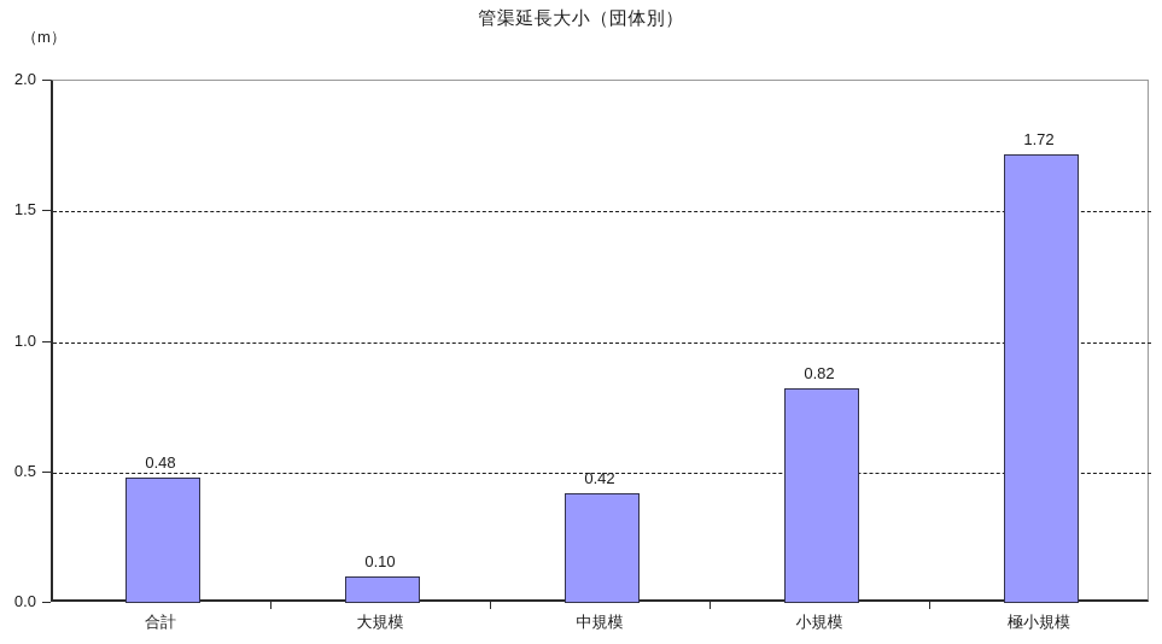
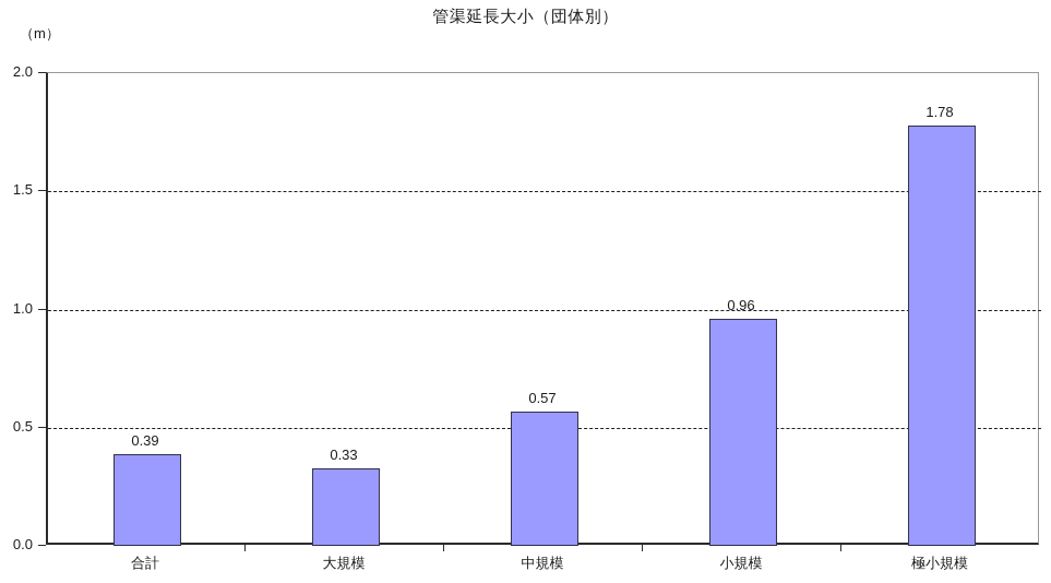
合計: 0.48 -> 0.39
大規模: 0.10 -> 0.33
中規模: 0.42 -> 0.57
小規模: 0.82 -> 0.96
極小規模: 1.72 -> 1.78
